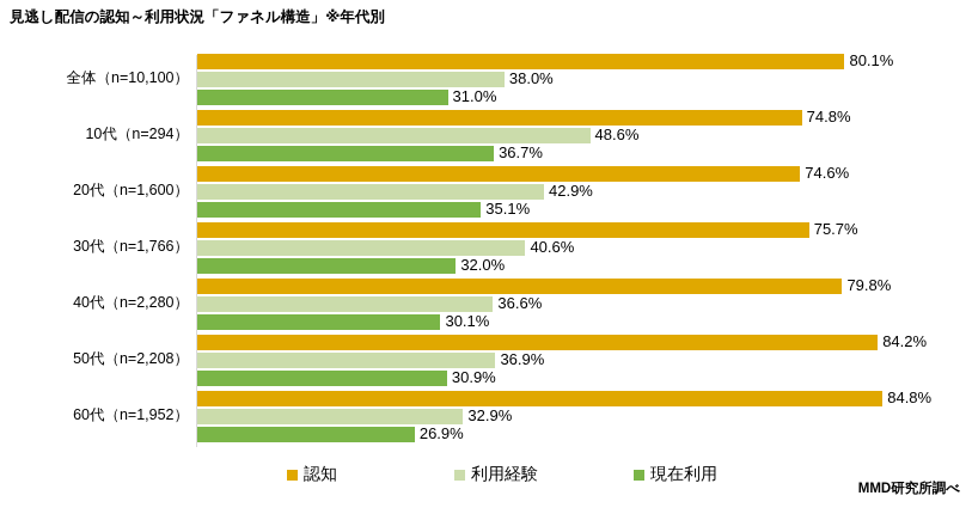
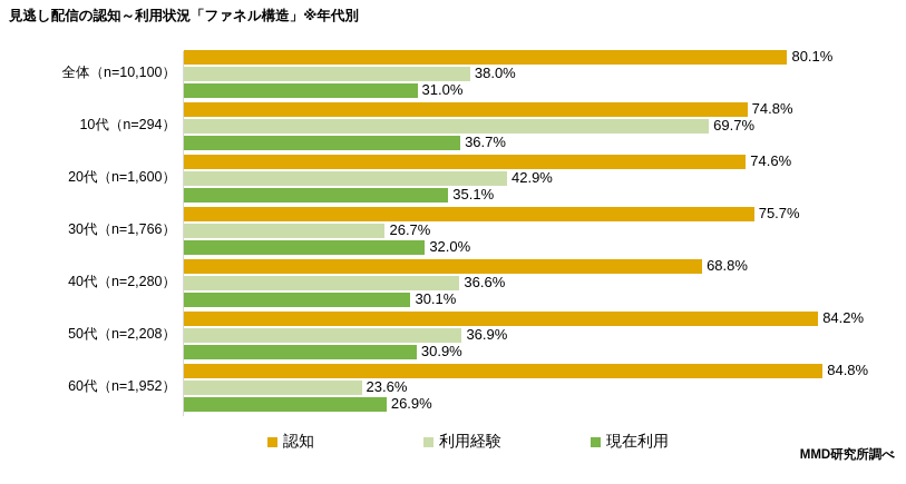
利用経験/10代（n=294）: 48.6% -> 69.7%
利用経験/30代（n=1,766）: 40.6% -> 26.7%
認知/40代（n=2,280）: 79.8% -> 68.8%
利用経験/60代（n=1,952）: 32.9% -> 23.6%
